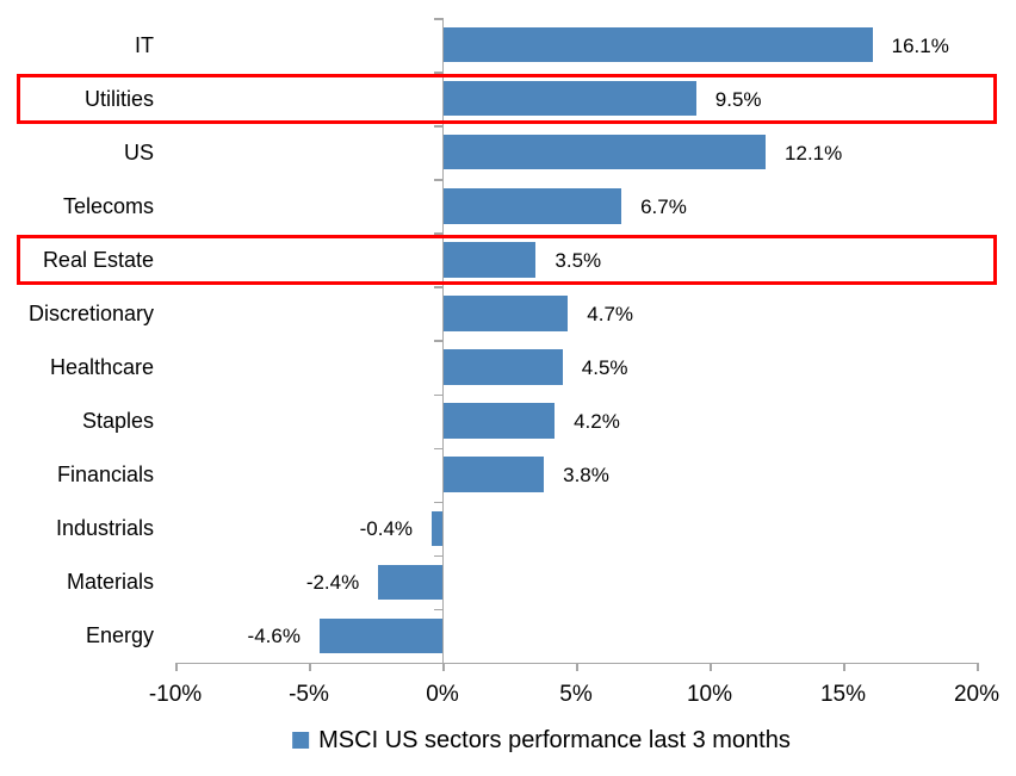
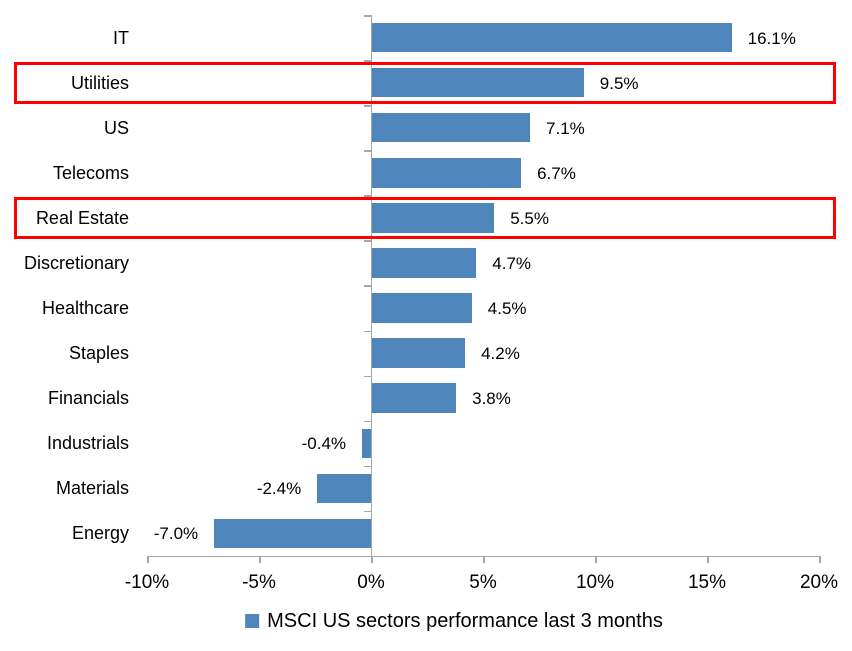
US: 12.1% -> 7.1%
Real Estate: 3.5% -> 5.5%
Energy: -4.6% -> -7.0%
